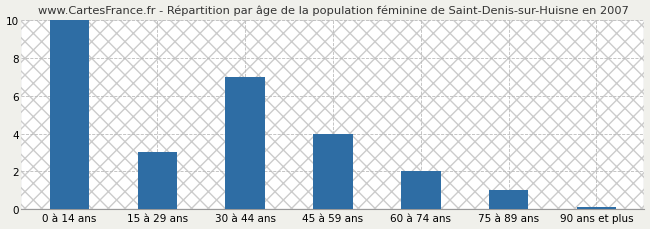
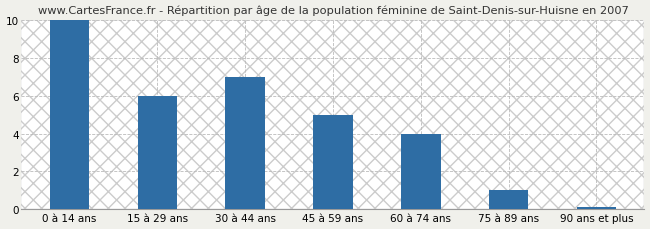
15 à 29 ans: 3.0 -> 6.0
45 à 59 ans: 4.0 -> 5.0
60 à 74 ans: 2.0 -> 4.0
